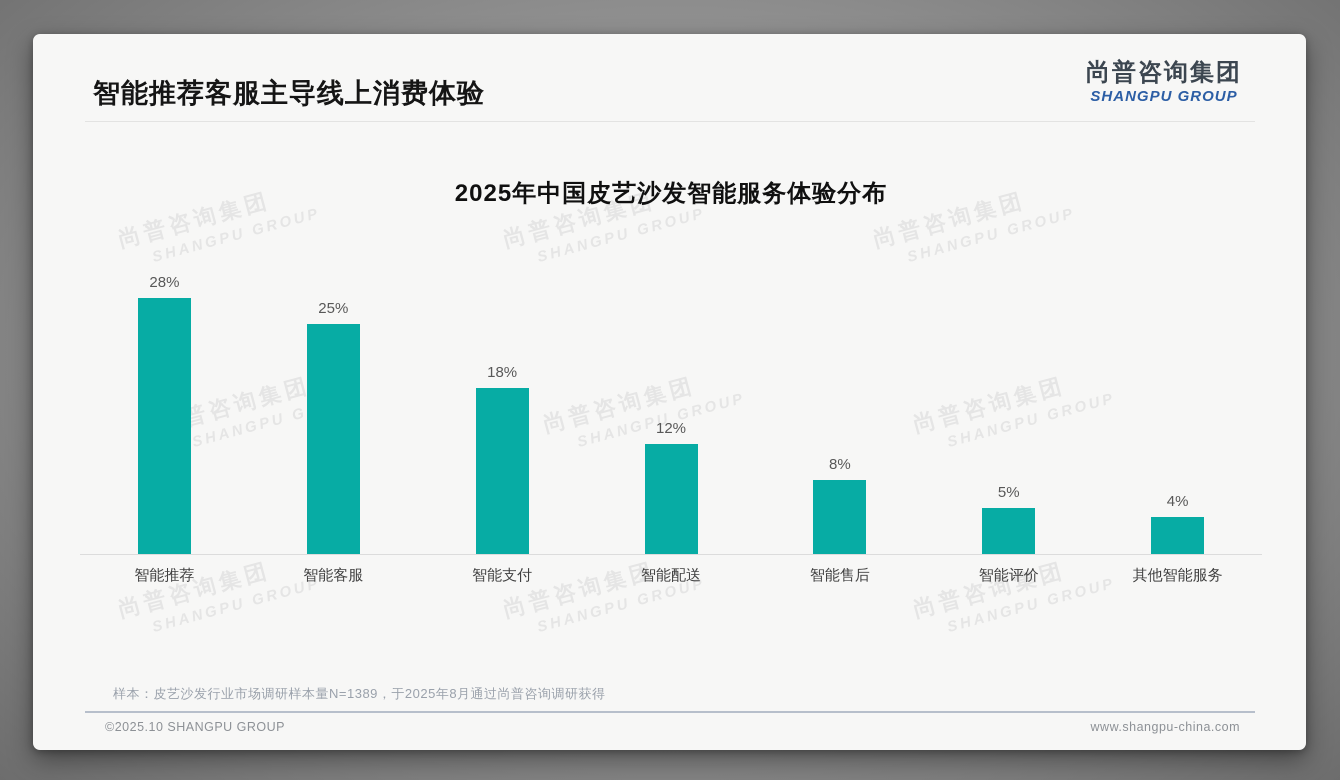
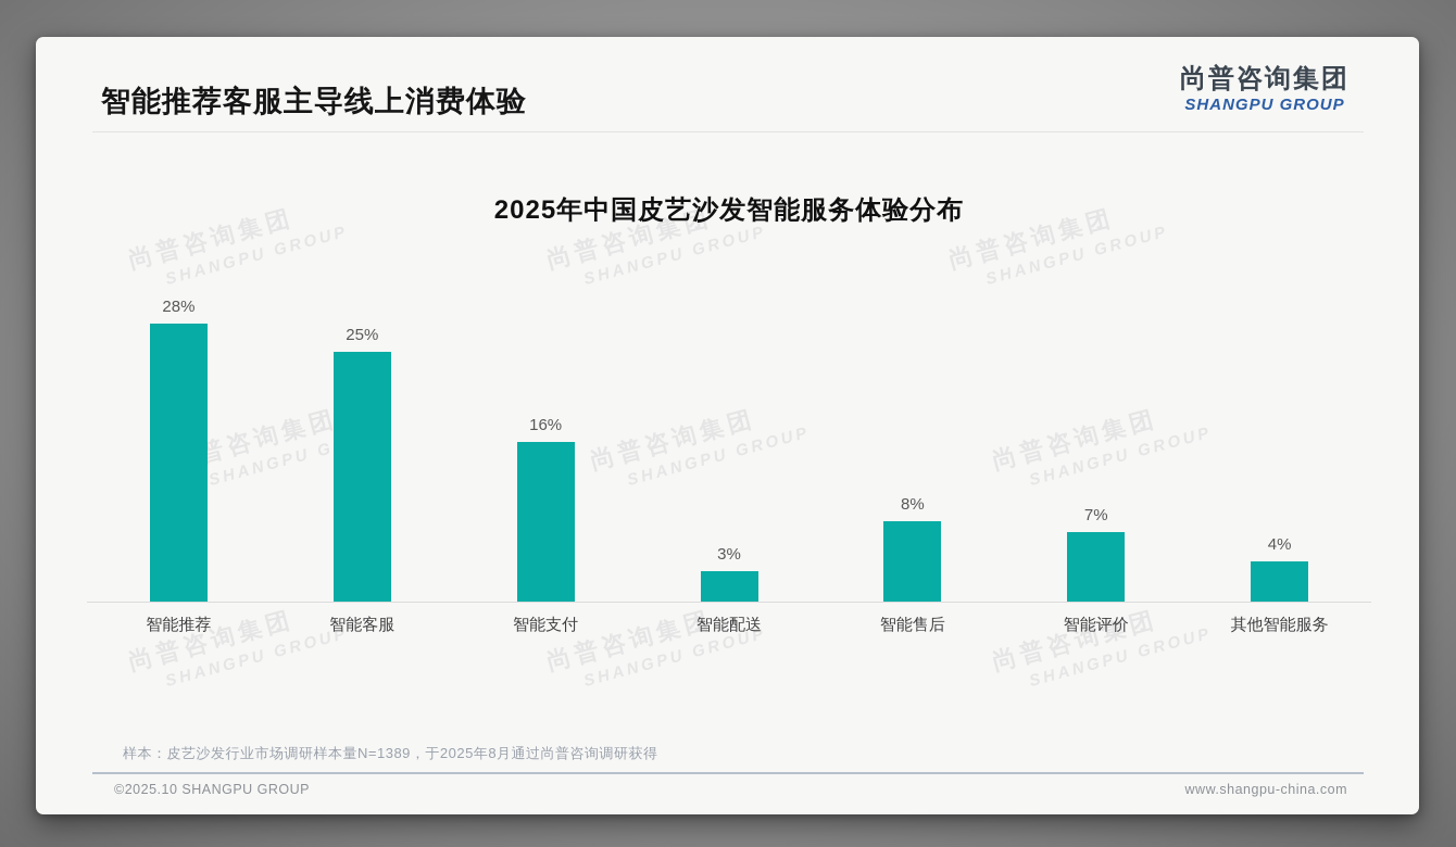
智能支付: 18% -> 16%
智能配送: 12% -> 3%
智能评价: 5% -> 7%
